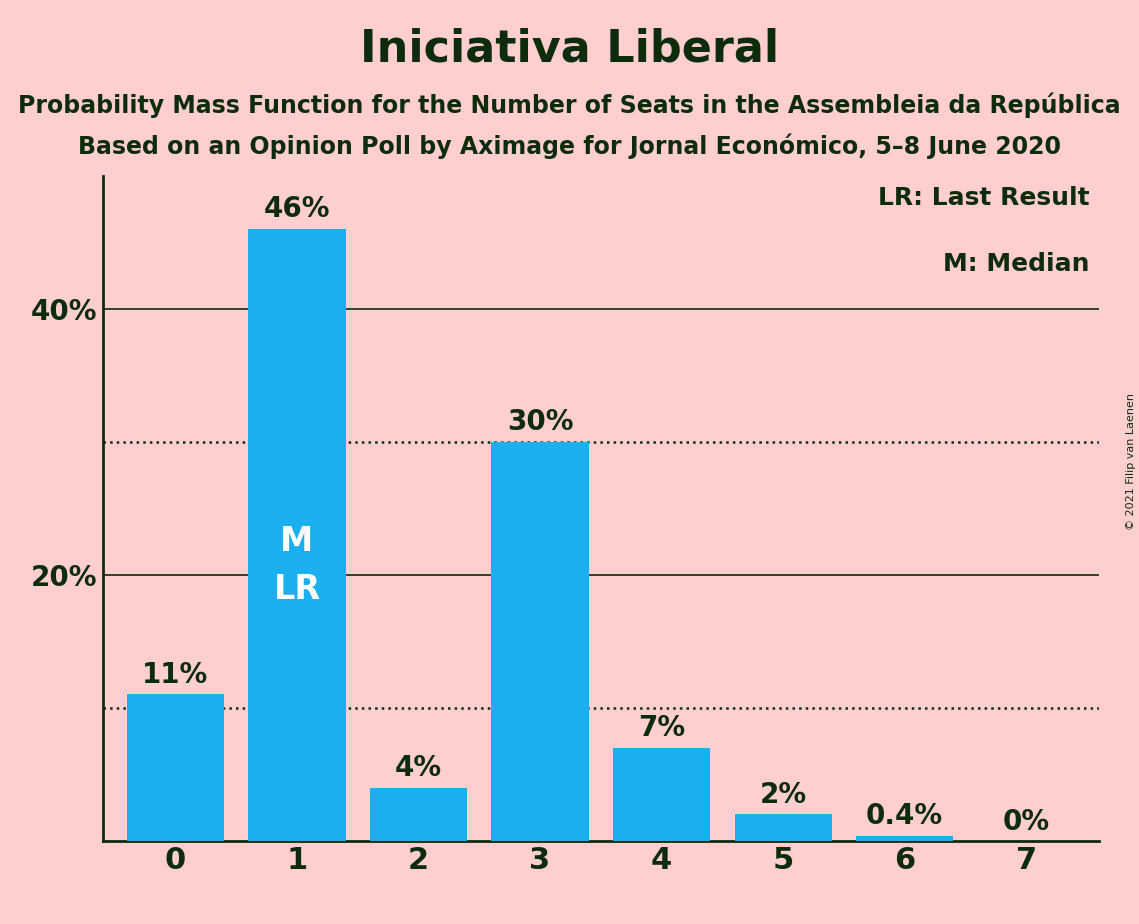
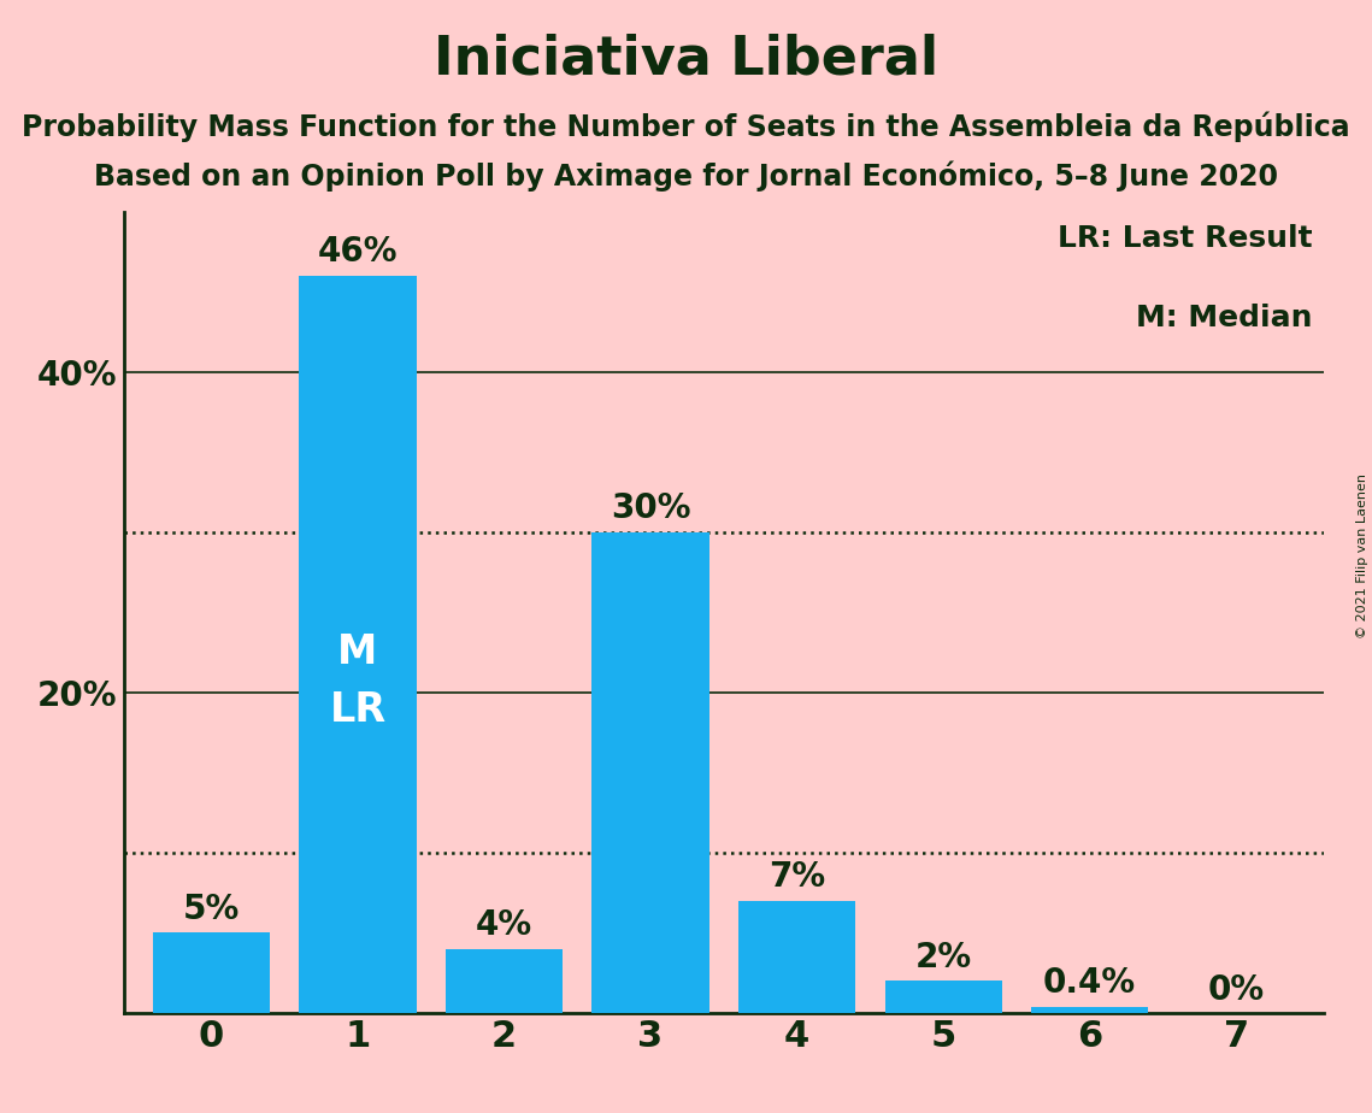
0: 11% -> 5%
